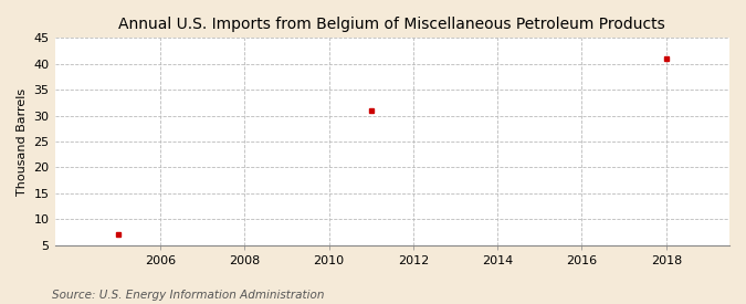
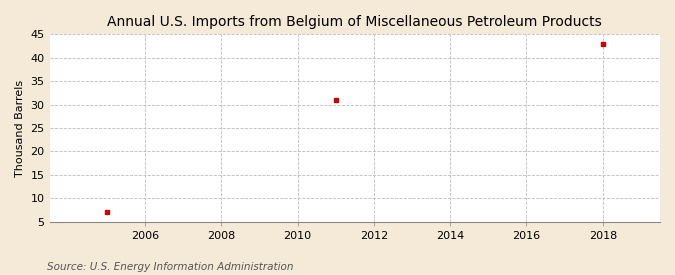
2018: 41 -> 43
